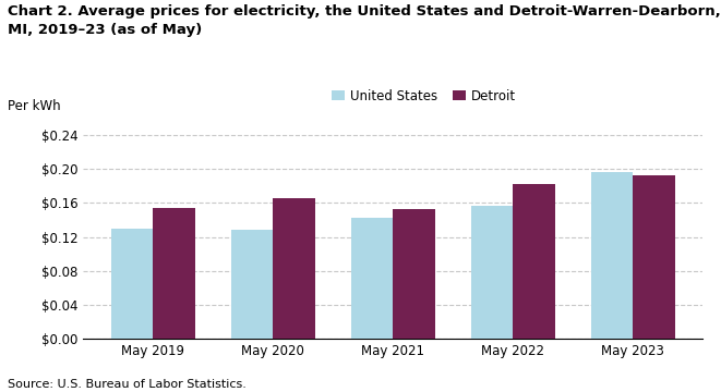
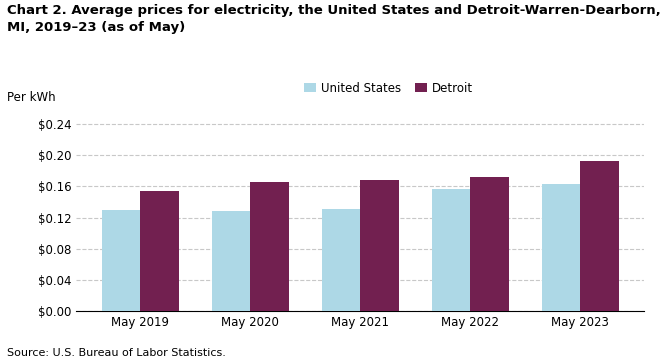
United States/May 2021: $0.142 -> $0.131
Detroit/May 2021: $0.152 -> $0.168
Detroit/May 2022: $0.182 -> $0.172
United States/May 2023: $0.196 -> $0.163
